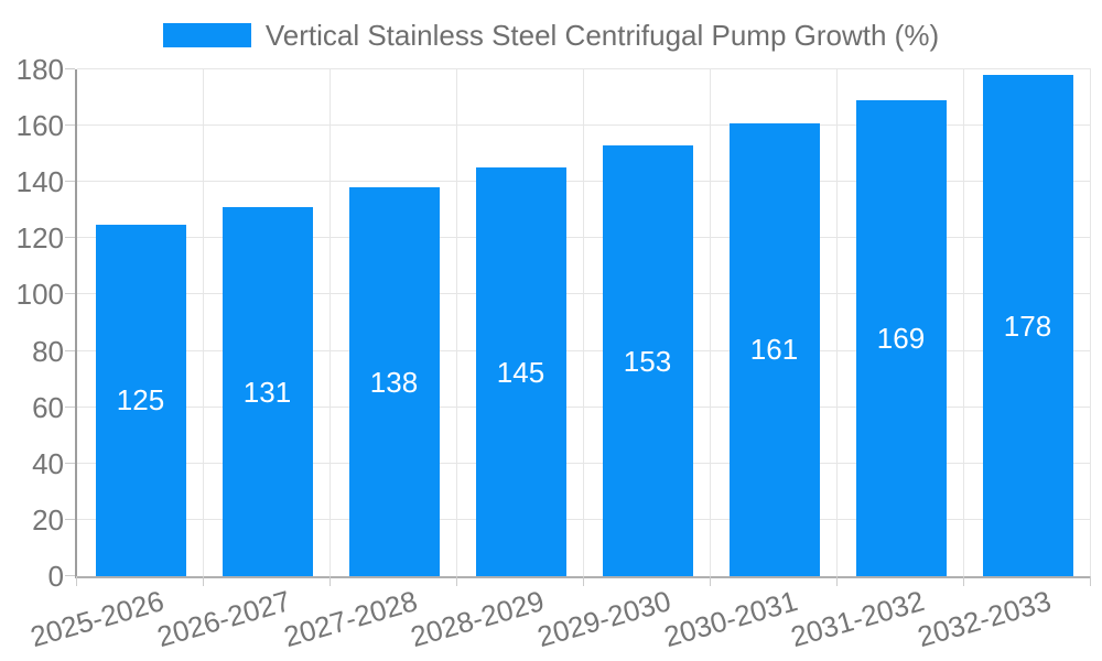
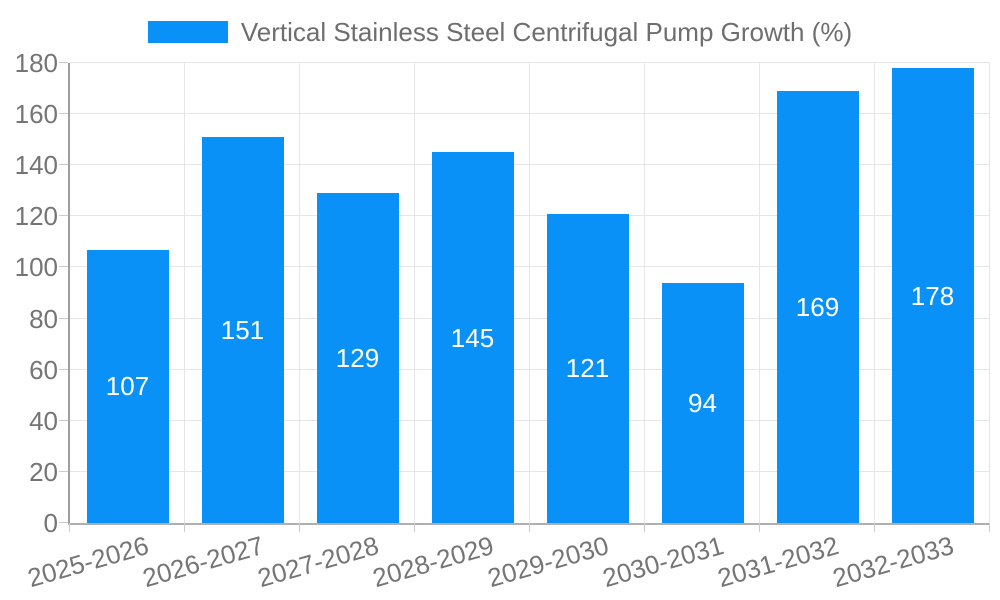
2025-2026: 125 -> 107
2026-2027: 131 -> 151
2027-2028: 138 -> 129
2029-2030: 153 -> 121
2030-2031: 161 -> 94
